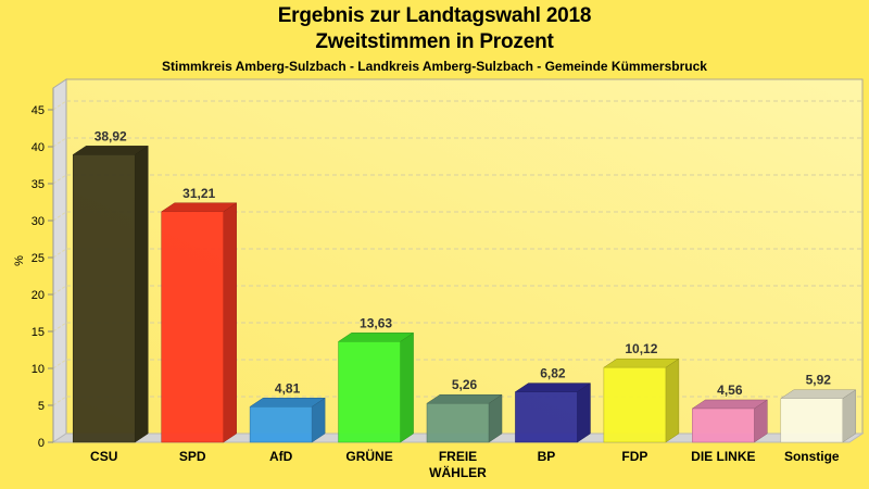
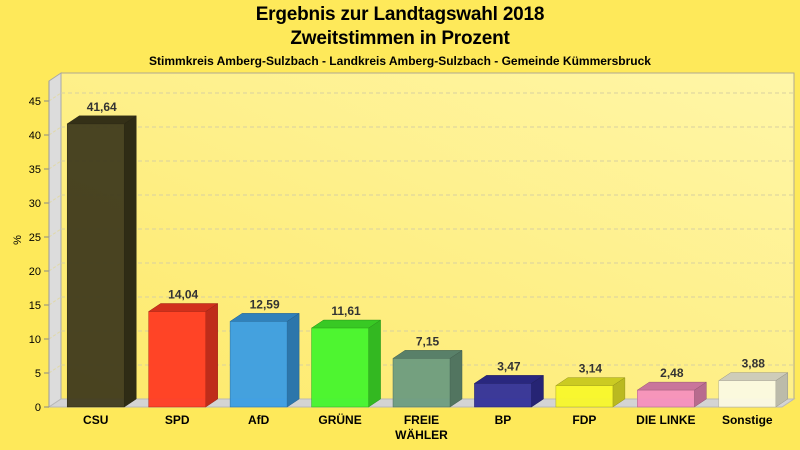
CSU: 38,92 -> 41,64
SPD: 31,21 -> 14,04
AfD: 4,81 -> 12,59
GRÜNE: 13,63 -> 11,61
FREIE WÄHLER: 5,26 -> 7,15
BP: 6,82 -> 3,47
FDP: 10,12 -> 3,14
DIE LINKE: 4,56 -> 2,48
Sonstige: 5,92 -> 3,88
